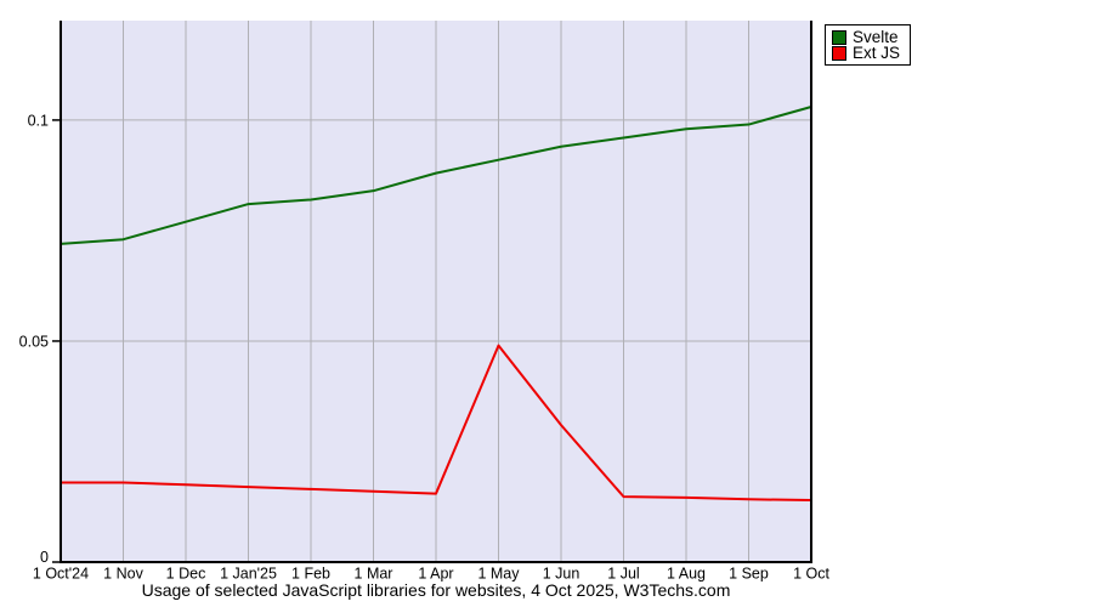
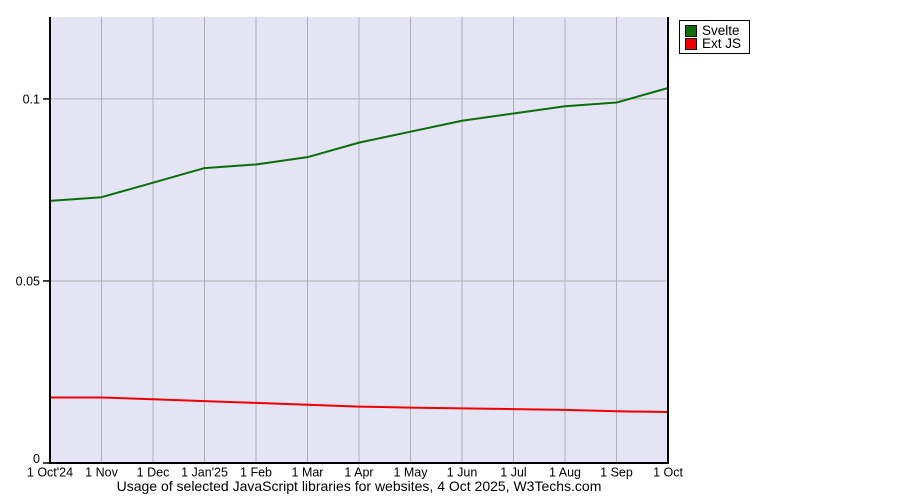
Ext JS/1 May: 0.049 -> 0.015
Ext JS/1 Jun: 0.031 -> 0.015
